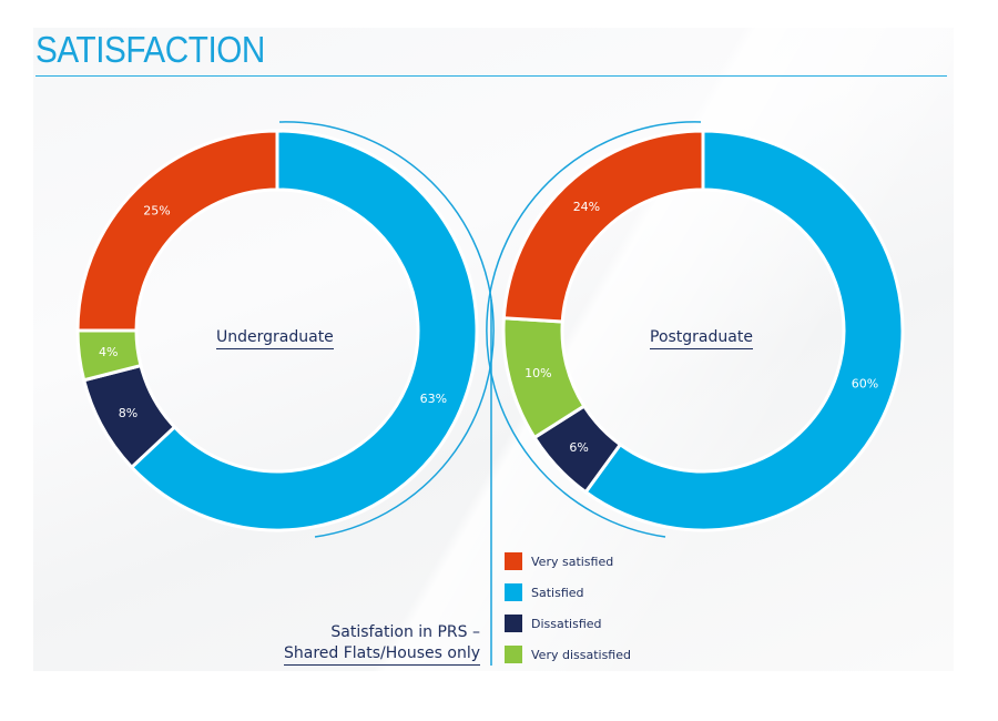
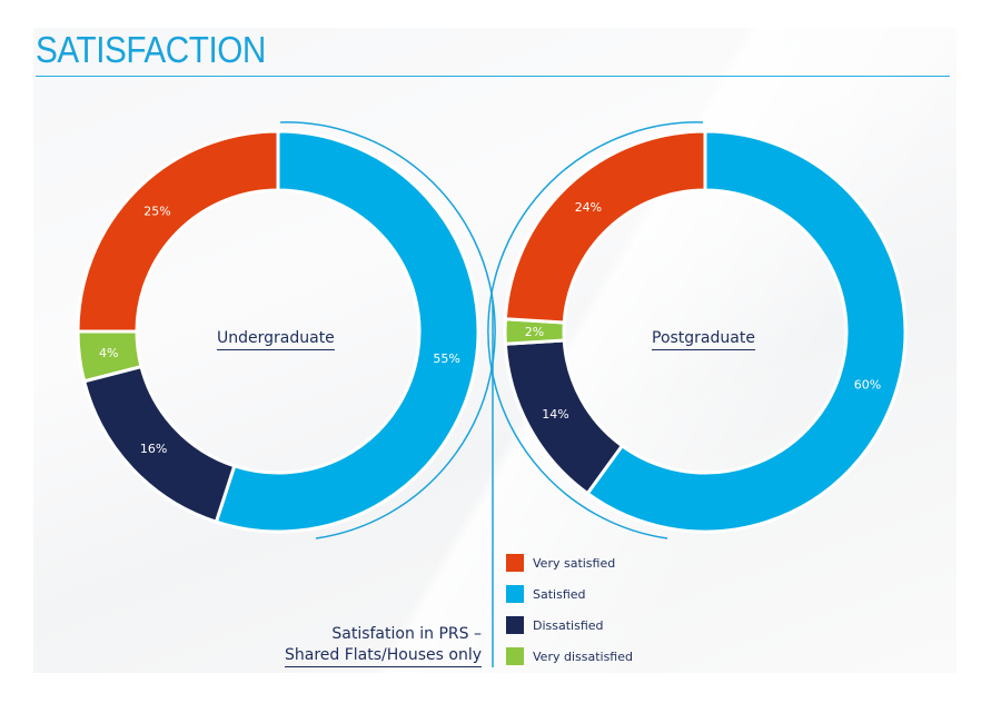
Undergraduate/Satisfied: 63% -> 55%
Undergraduate/Dissatisfied: 8% -> 16%
Postgraduate/Dissatisfied: 6% -> 14%
Postgraduate/Very dissatisfied: 10% -> 2%
